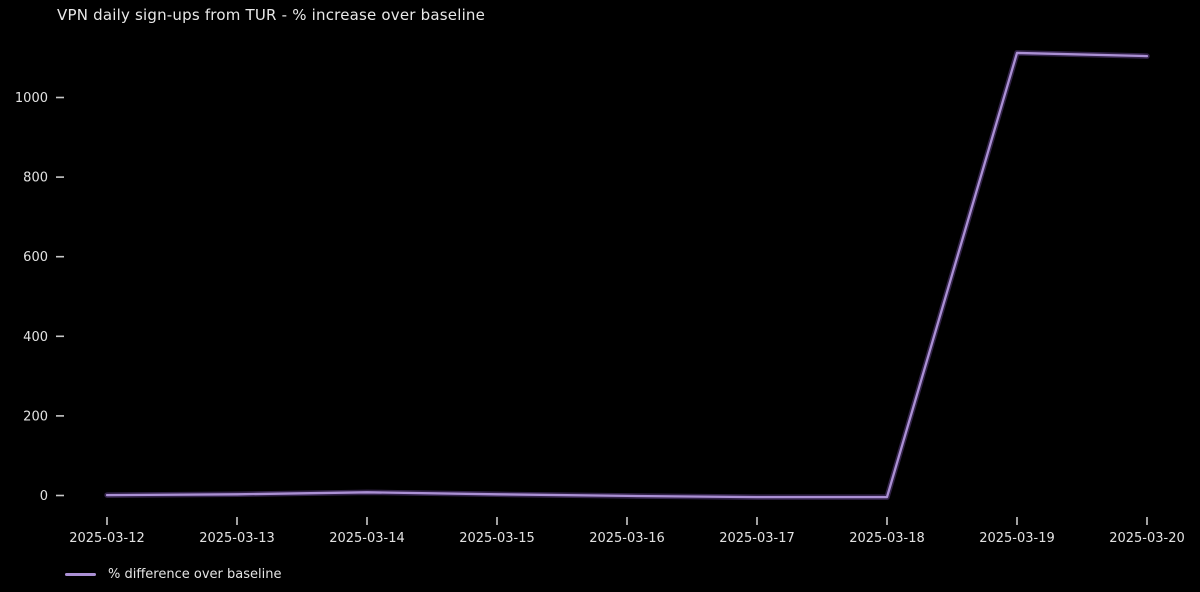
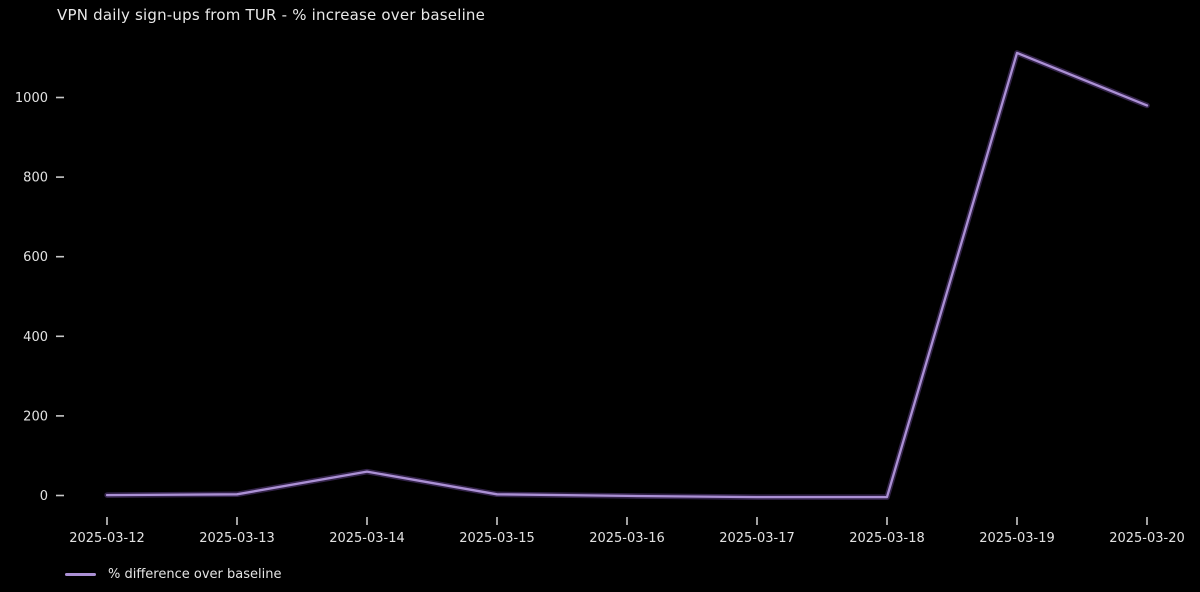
2025-03-14: 10 -> 60
2025-03-20: 1100 -> 980
